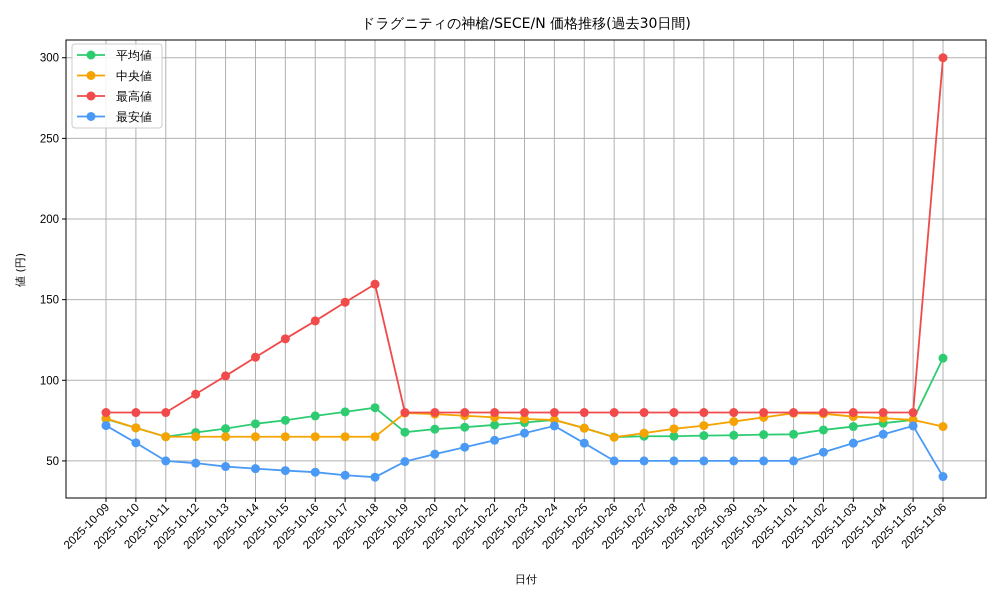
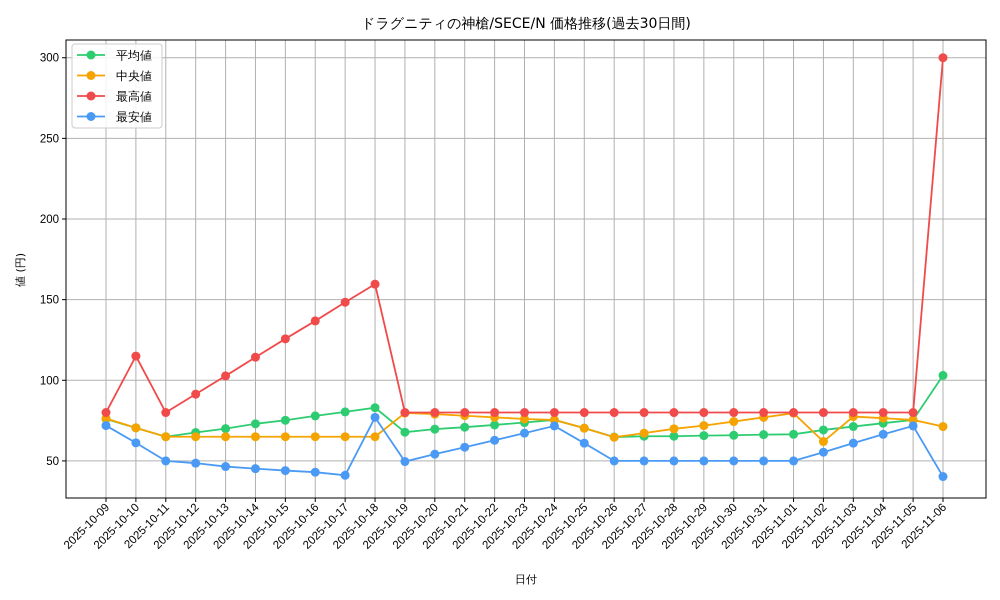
最高値/2025-10-10: 80 -> 115
最安値/2025-10-18: 40 -> 77
中央値/2025-11-02: 79 -> 62
平均値/2025-11-06: 114 -> 103
